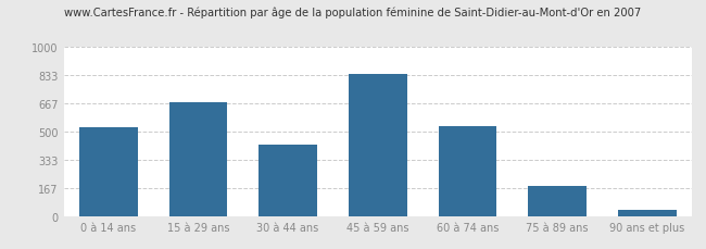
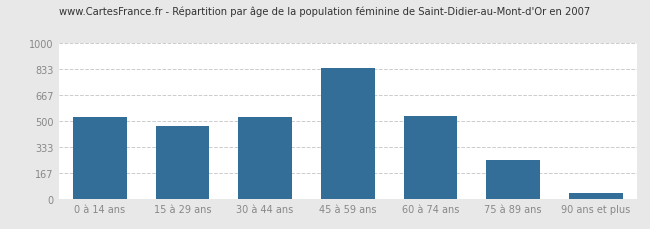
15 à 29 ans: 670 -> 470
30 à 44 ans: 420 -> 530
75 à 89 ans: 180 -> 250
